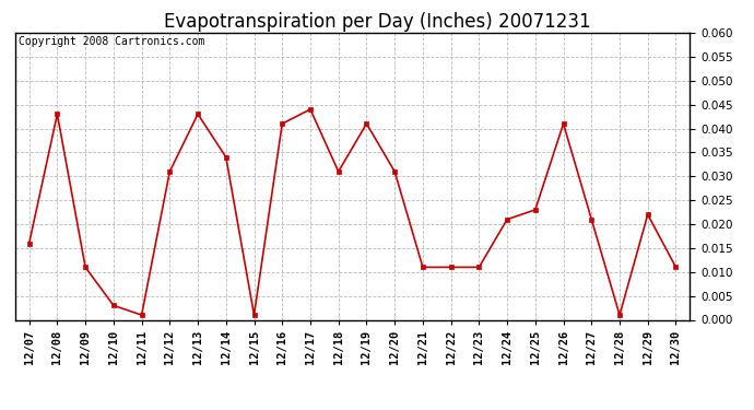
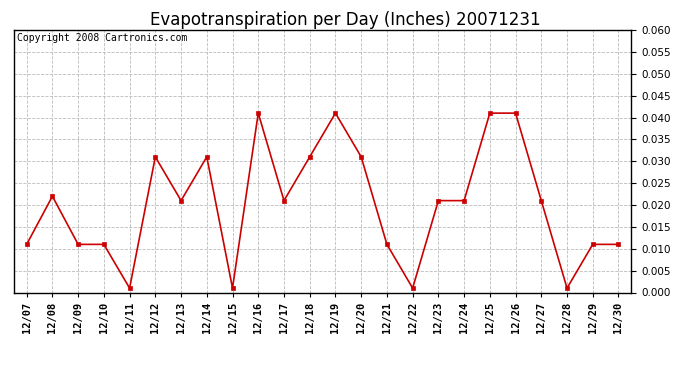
12/07: 0.016 -> 0.011
12/08: 0.043 -> 0.022
12/10: 0.003 -> 0.011
12/13: 0.043 -> 0.021
12/14: 0.034 -> 0.031
12/17: 0.044 -> 0.021
12/22: 0.011 -> 0.001
12/23: 0.011 -> 0.021
12/25: 0.023 -> 0.041
12/29: 0.022 -> 0.011
